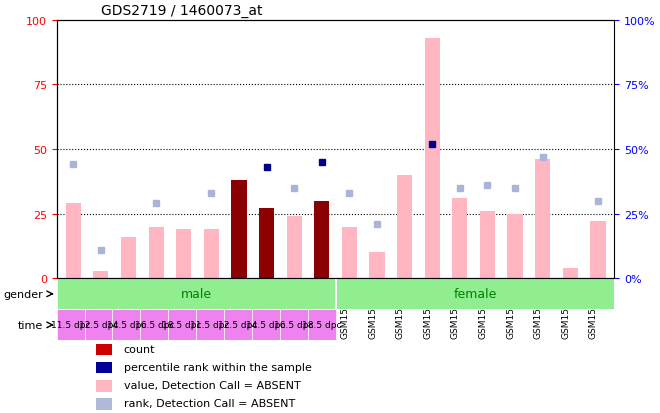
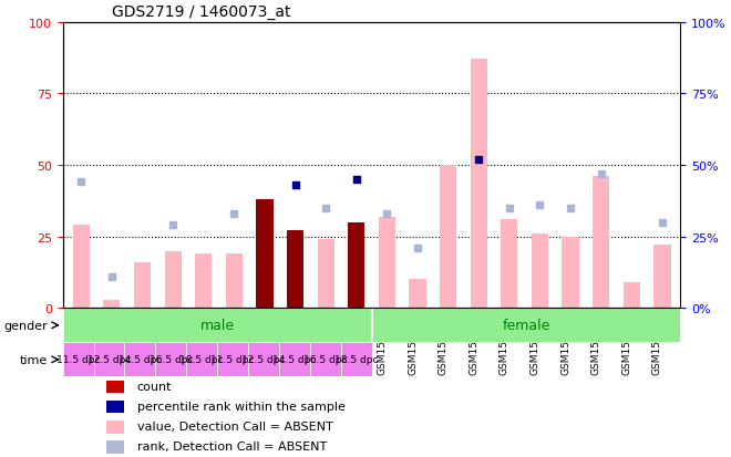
GSM158616: 20 -> 32
GSM158620: 40 -> 50
GSM158621: 93 -> 87
GSM158628: 4 -> 9
